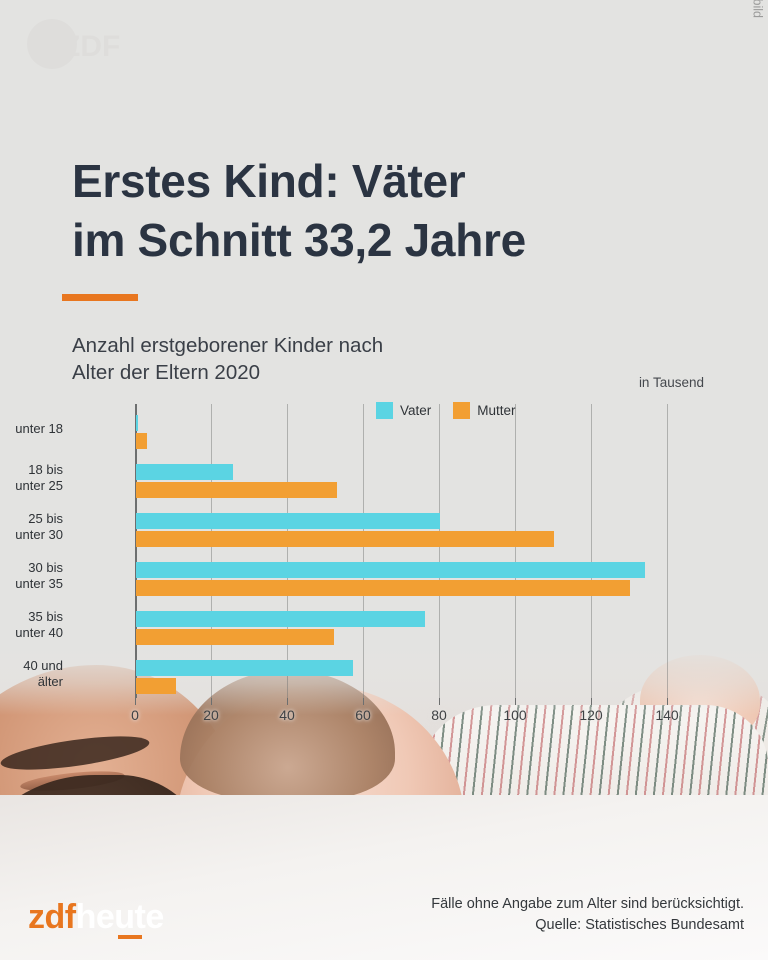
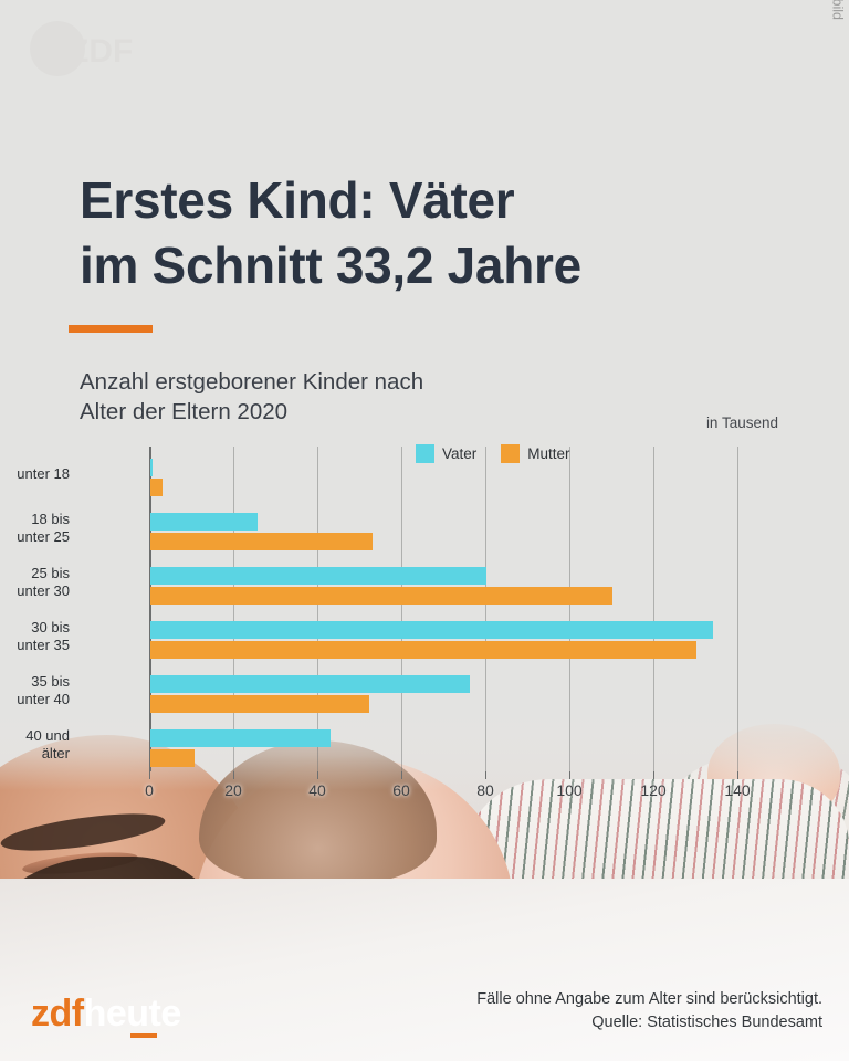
Vater/40 und älter: 57 -> 43
